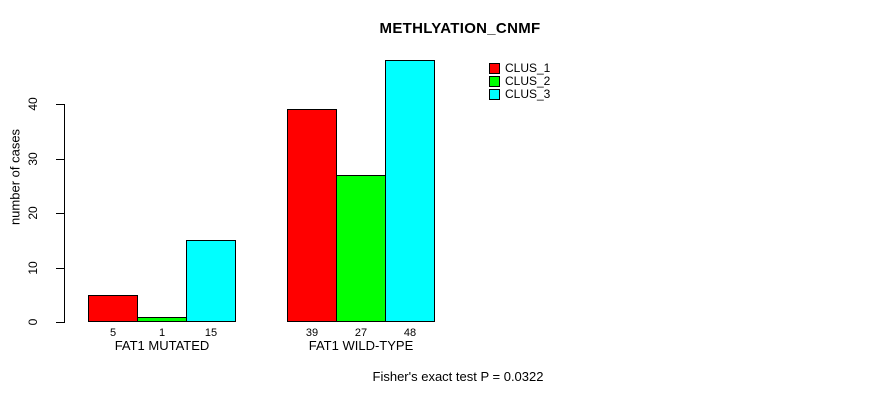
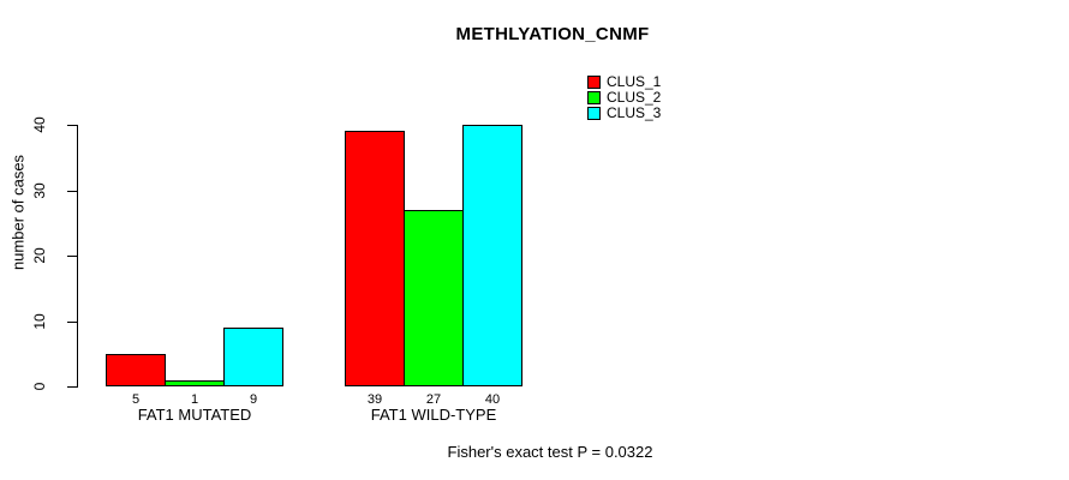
CLUS_3/FAT1 MUTATED: 15 -> 9
CLUS_3/FAT1 WILD-TYPE: 48 -> 40
